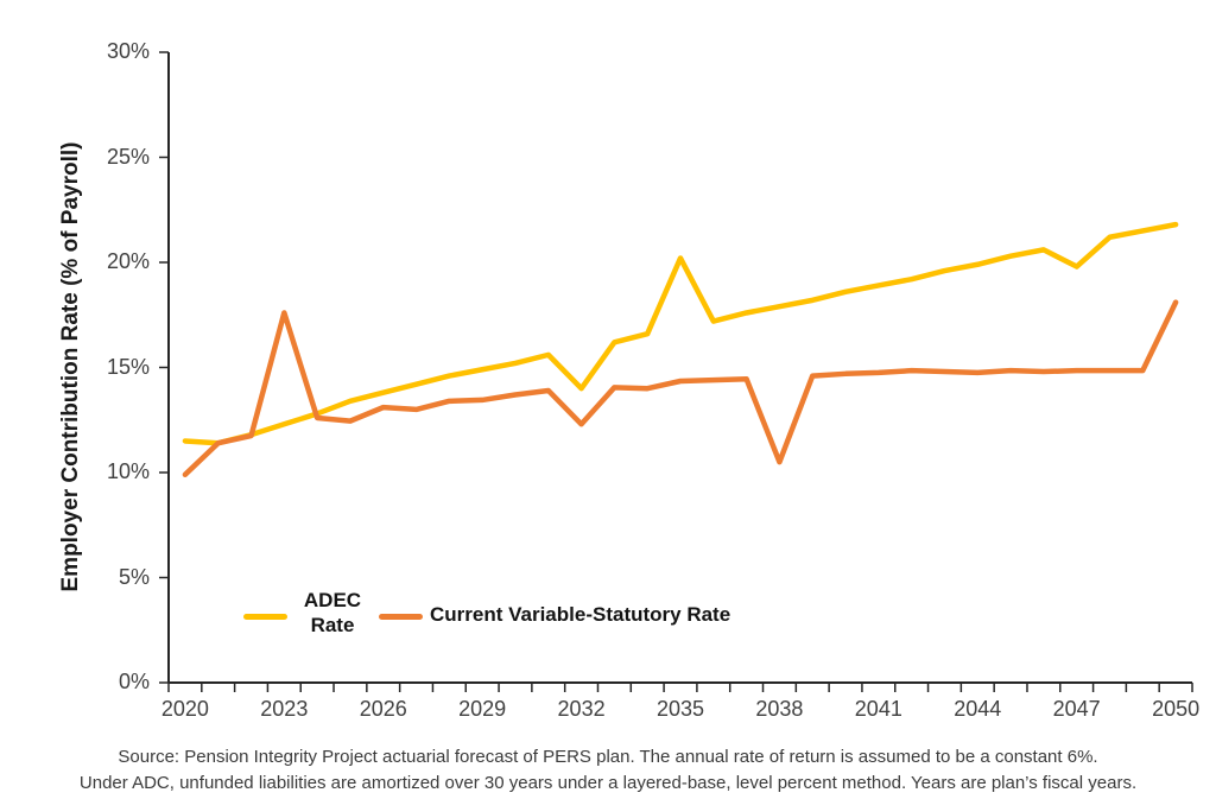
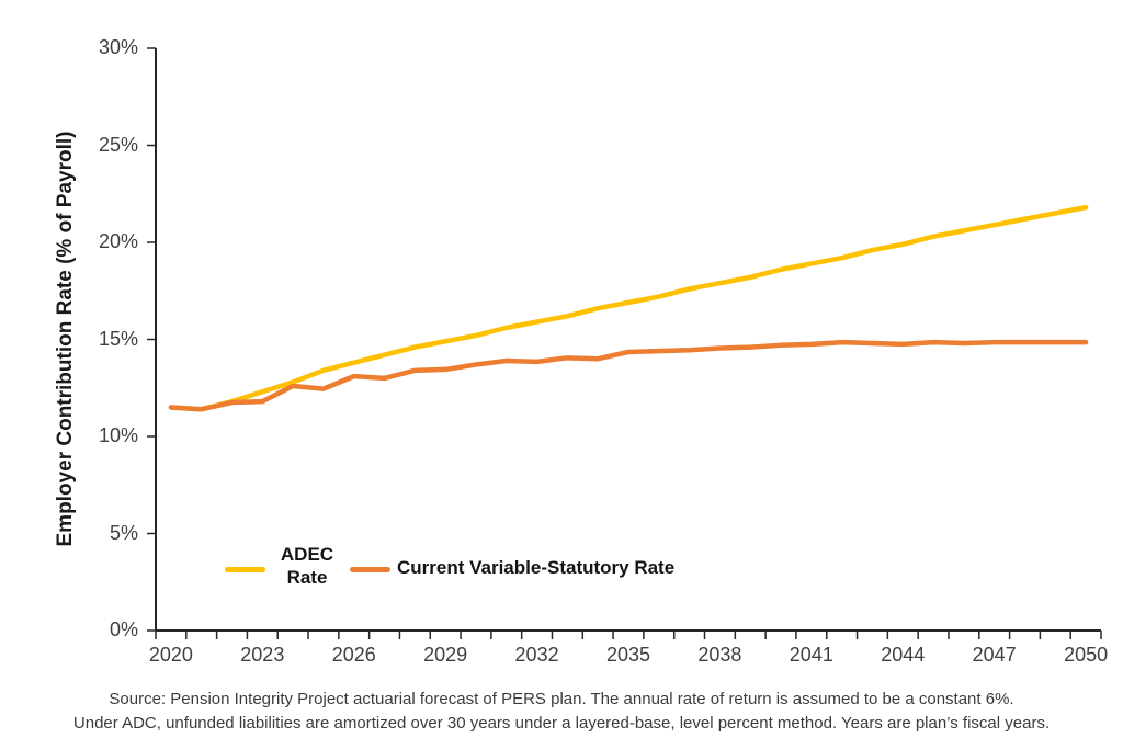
Current Variable-Statutory Rate/2020: 9.9% -> 11.5%
Current Variable-Statutory Rate/2023: 17.6% -> 11.8%
ADEC Rate/2032: 14.0% -> 15.9%
Current Variable-Statutory Rate/2032: 12.3% -> 13.8%
ADEC Rate/2035: 20.2% -> 16.9%
Current Variable-Statutory Rate/2038: 10.5% -> 14.6%
ADEC Rate/2047: 19.8% -> 20.9%
Current Variable-Statutory Rate/2050: 18.1% -> 14.8%
